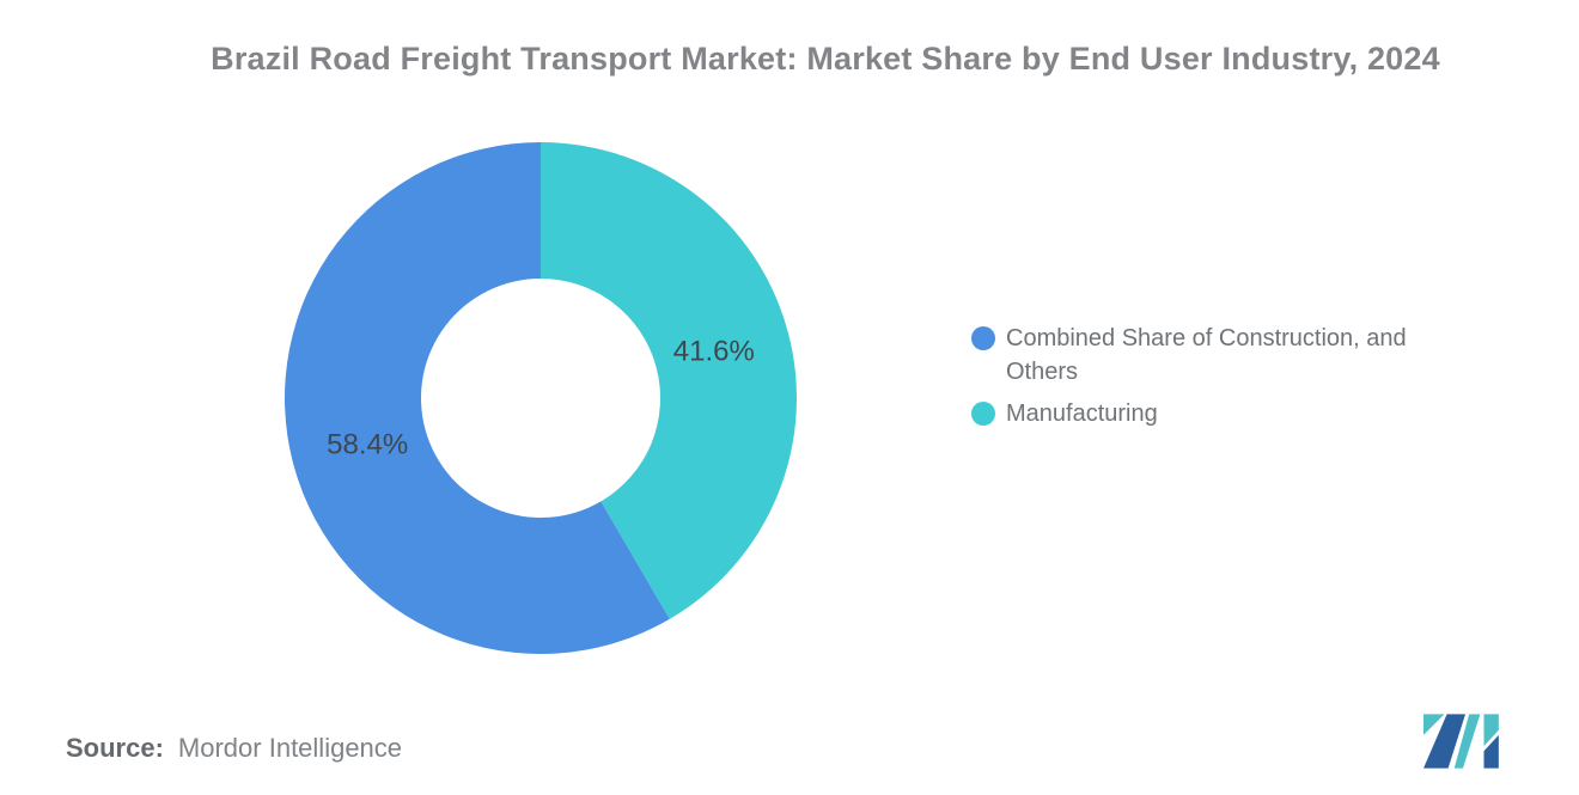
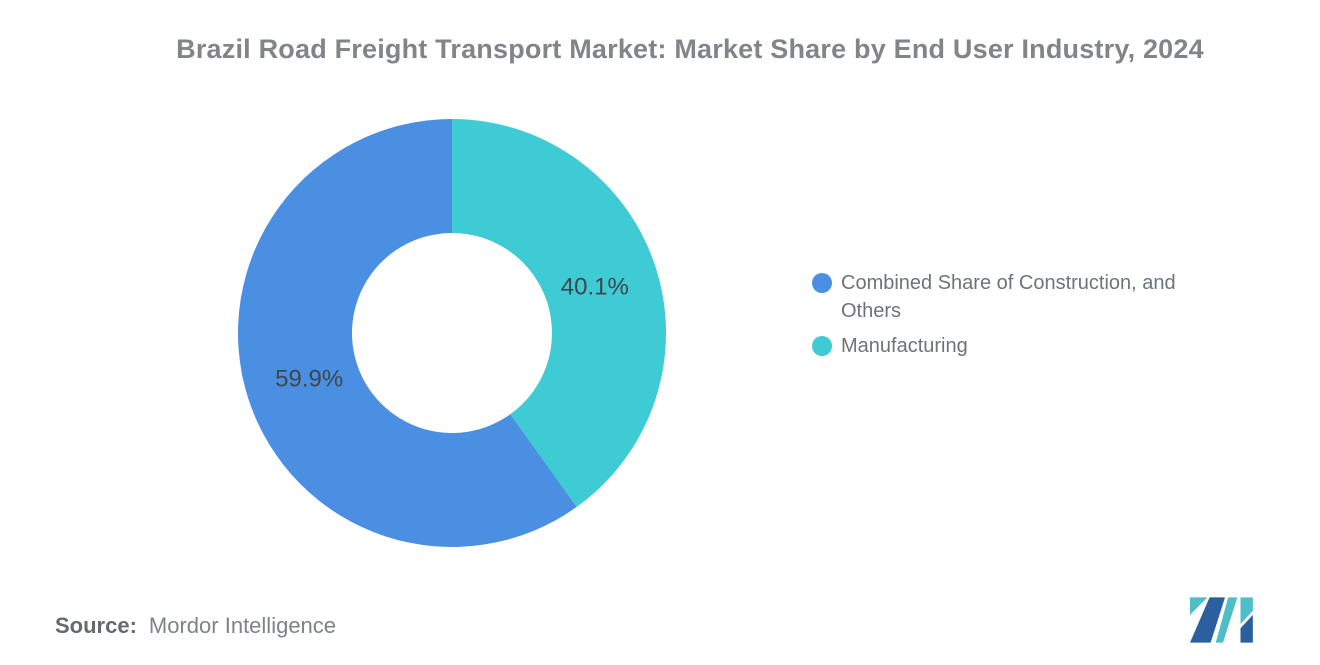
Manufacturing: 41.6% -> 40.1%
Combined Share of Construction, and Others: 58.4% -> 59.9%
